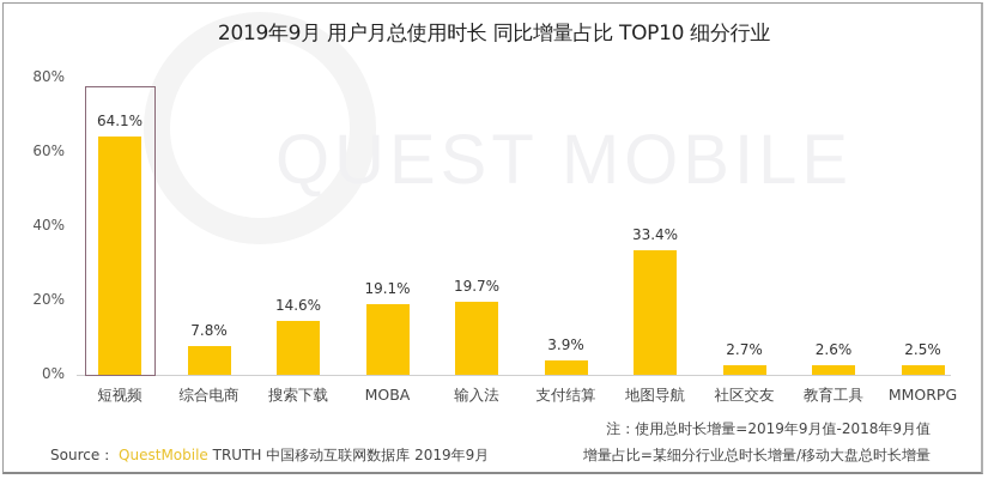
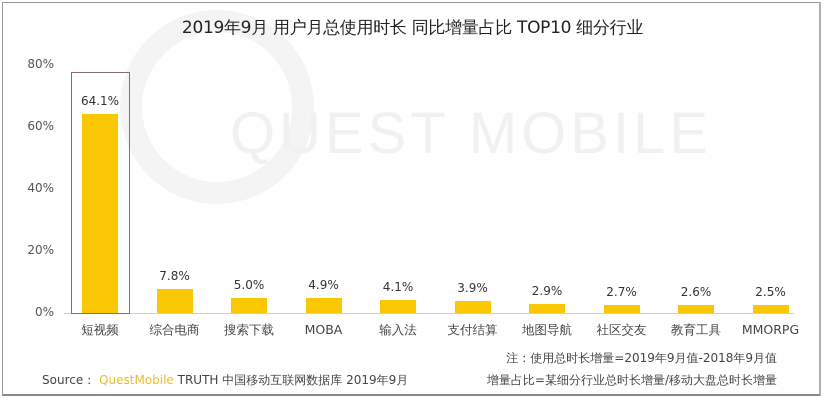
搜索下载: 14.6% -> 5.0%
MOBA: 19.1% -> 4.9%
输入法: 19.7% -> 4.1%
地图导航: 33.4% -> 2.9%
